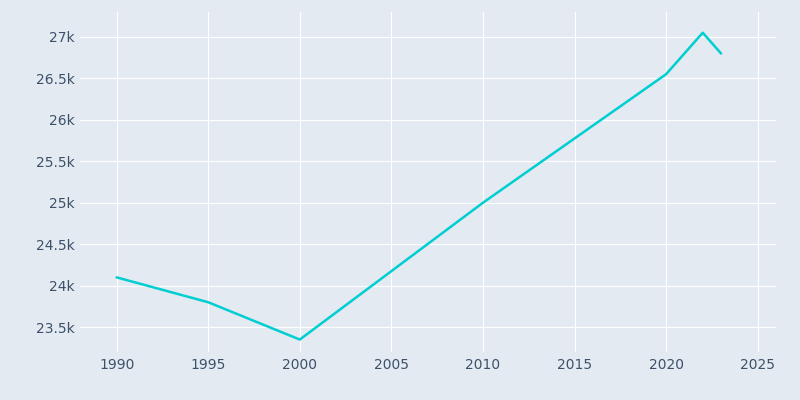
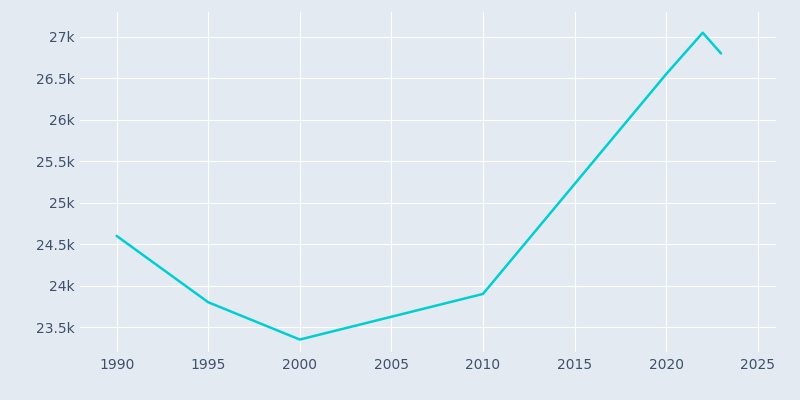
1990: 24.10k -> 24.60k
2010: 25.00k -> 23.90k
